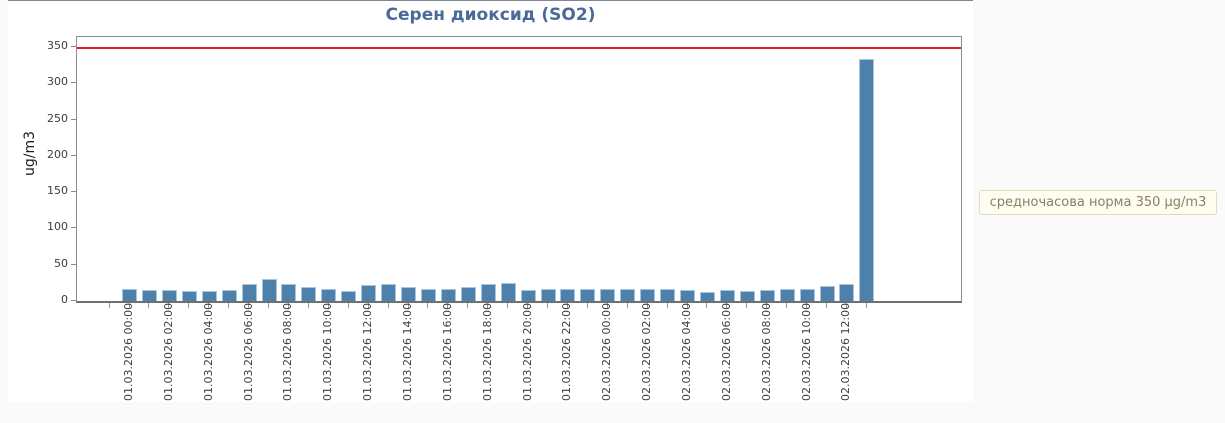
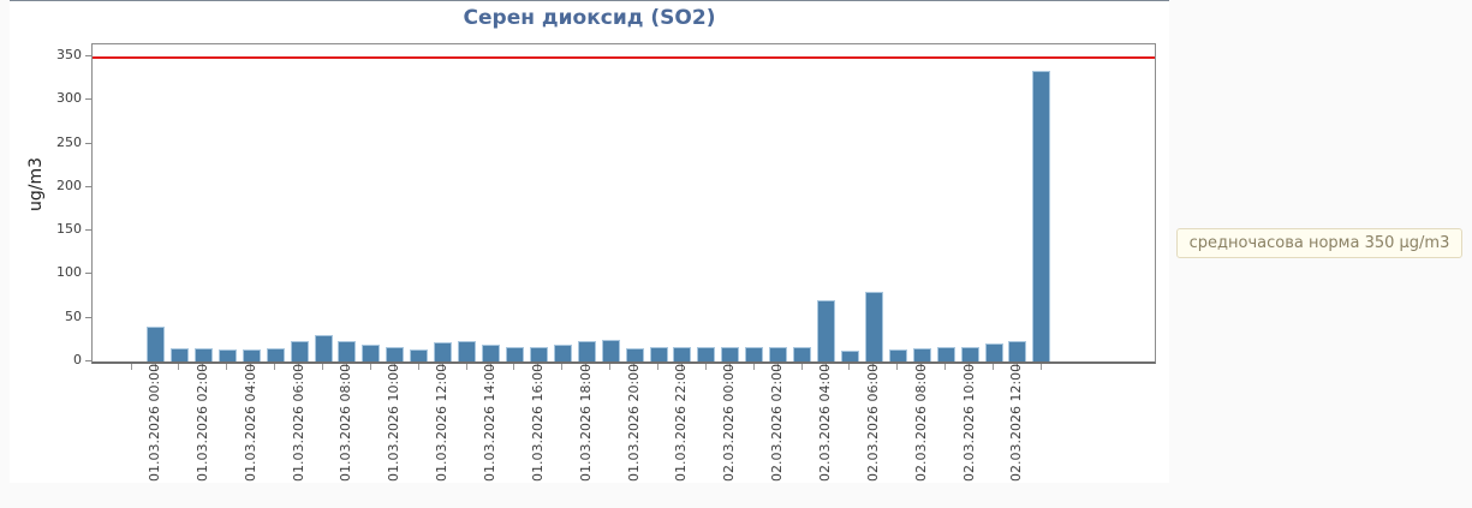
01.03.2026 00:00: 20 -> 40
02.03.2026 04:00: 20 -> 70
02.03.2026 06:00: 20 -> 80
